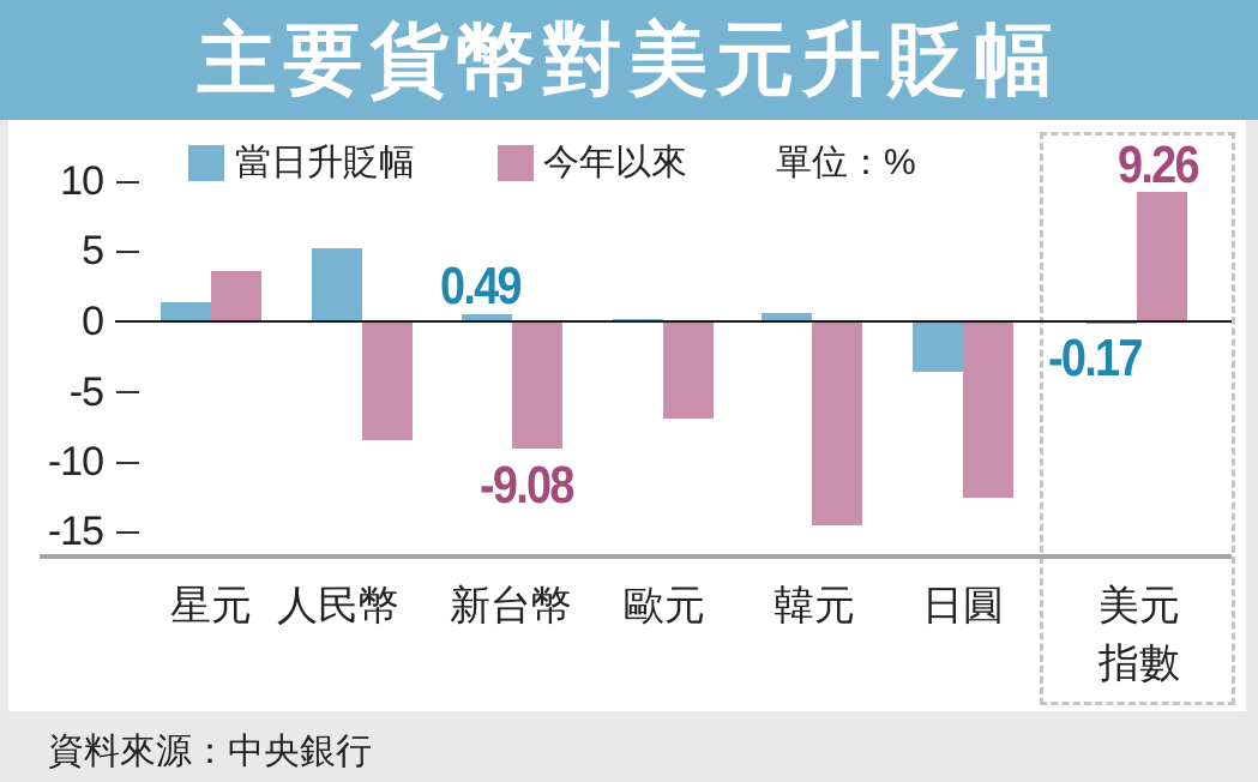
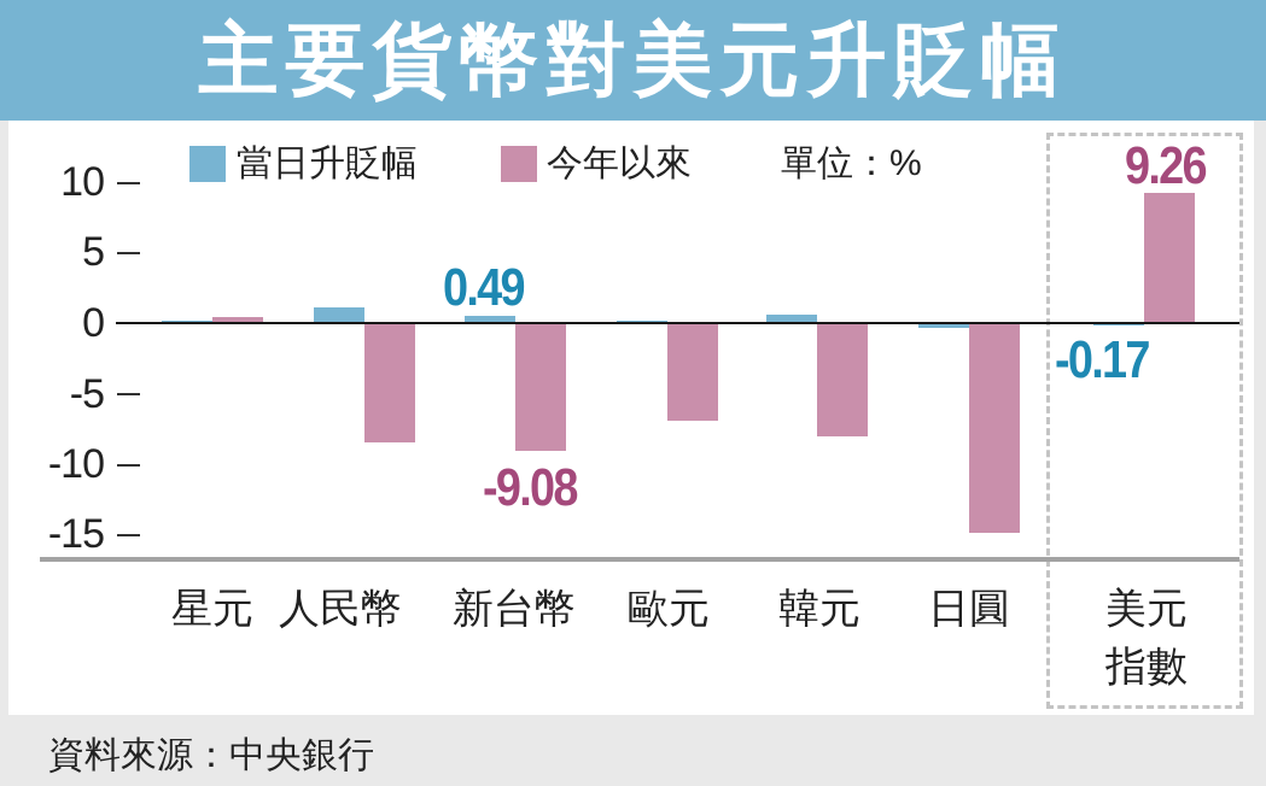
當日升貶幅/星元: 1.4 -> 0.2
今年以來/星元: 3.6 -> 0.4
當日升貶幅/人民幣: 5.2 -> 1.1
今年以來/韓元: -14.5 -> -8.0
當日升貶幅/日圓: -3.6 -> -0.4
今年以來/日圓: -12.6 -> -14.9
